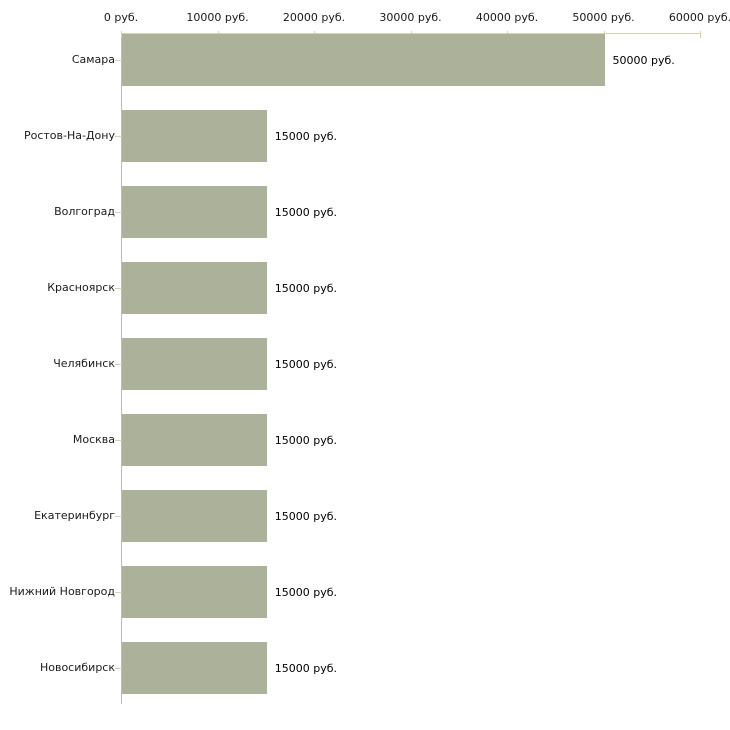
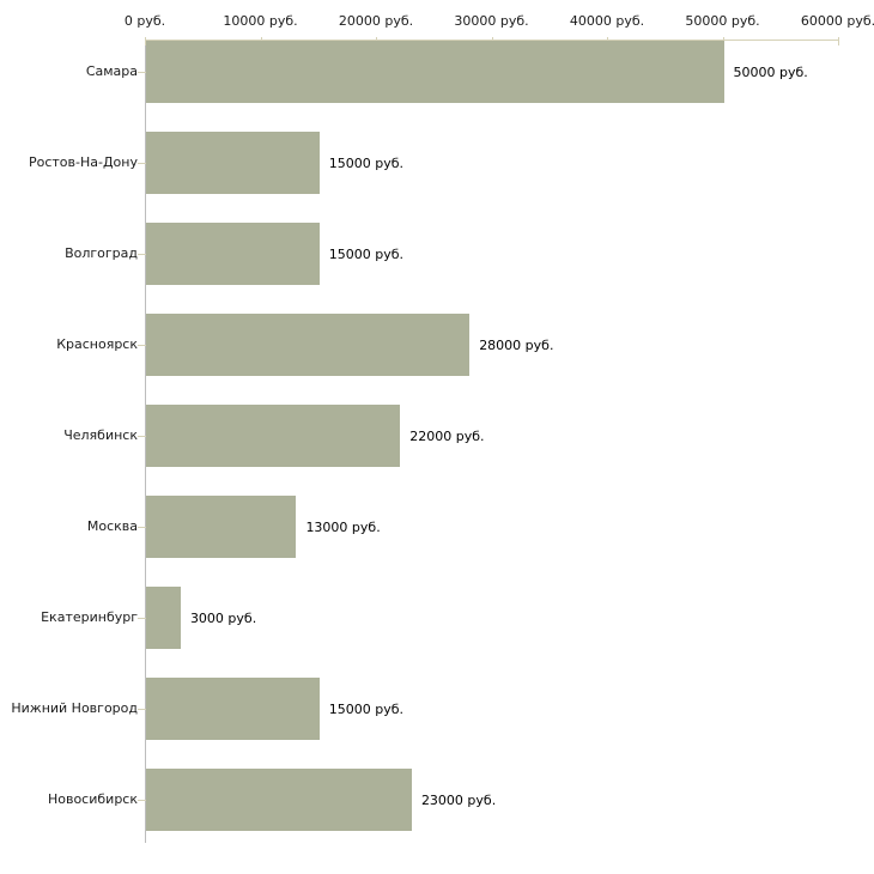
Красноярск: 15000 -> 28000
Челябинск: 15000 -> 22000
Москва: 15000 -> 13000
Екатеринбург: 15000 -> 3000
Новосибирск: 15000 -> 23000
